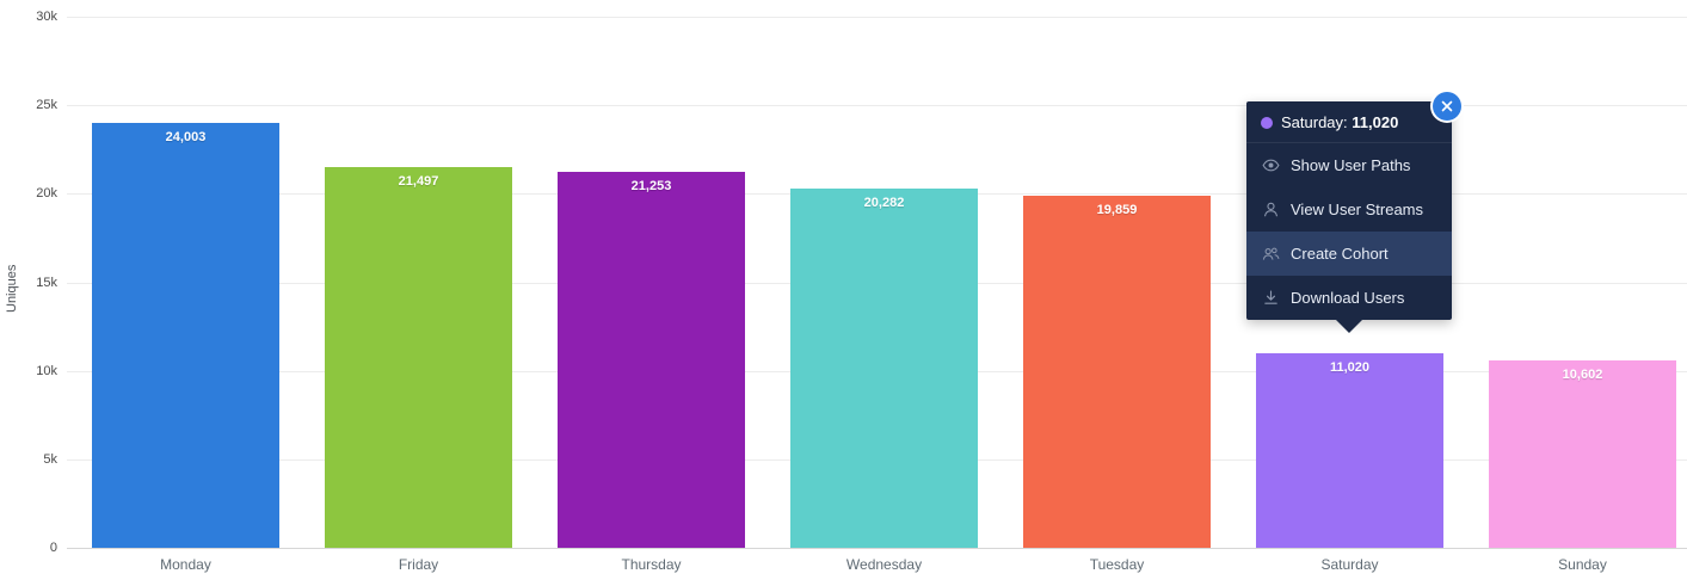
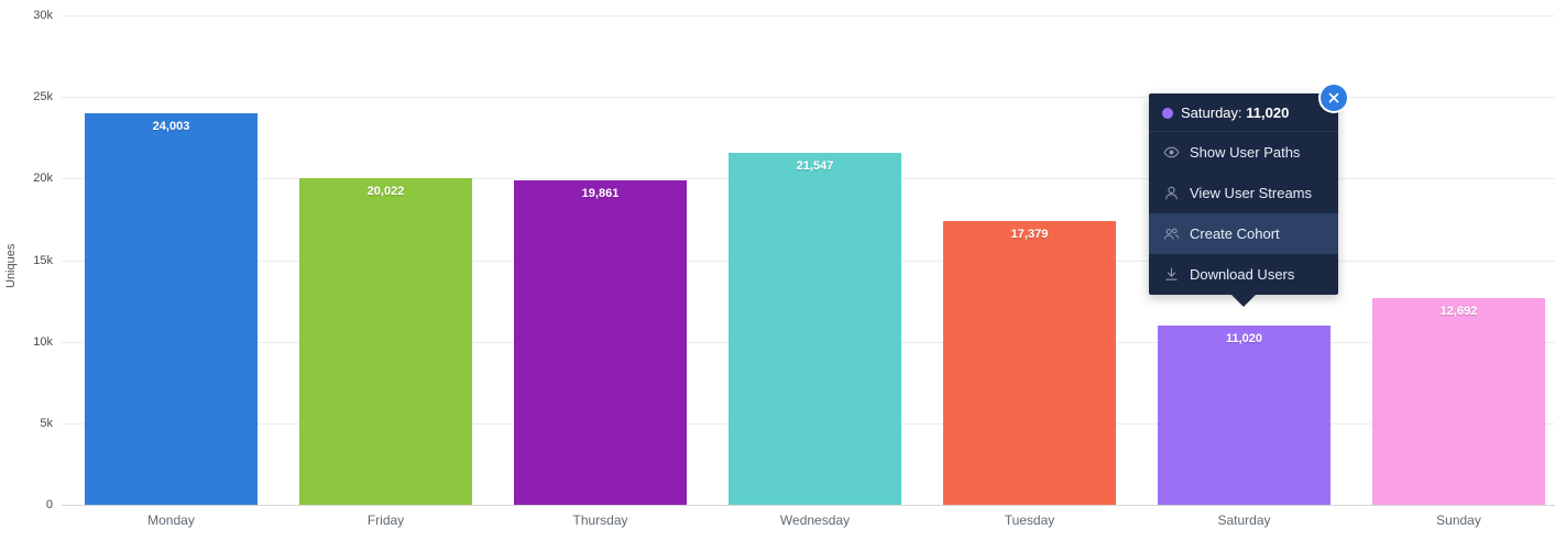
Friday: 21,497 -> 20,022
Thursday: 21,253 -> 19,861
Wednesday: 20,282 -> 21,547
Tuesday: 19,859 -> 17,379
Sunday: 10,602 -> 12,692
